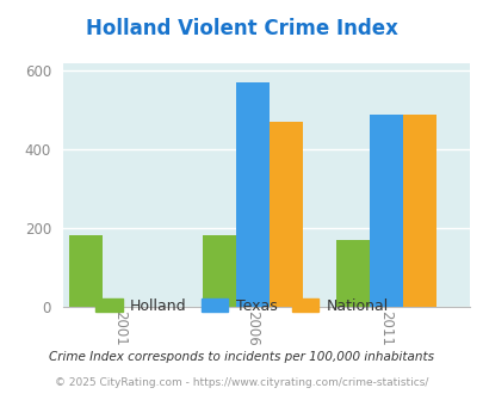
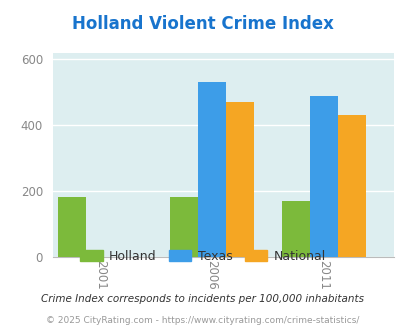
Texas/2006: 570 -> 530
National/2011: 490 -> 430
